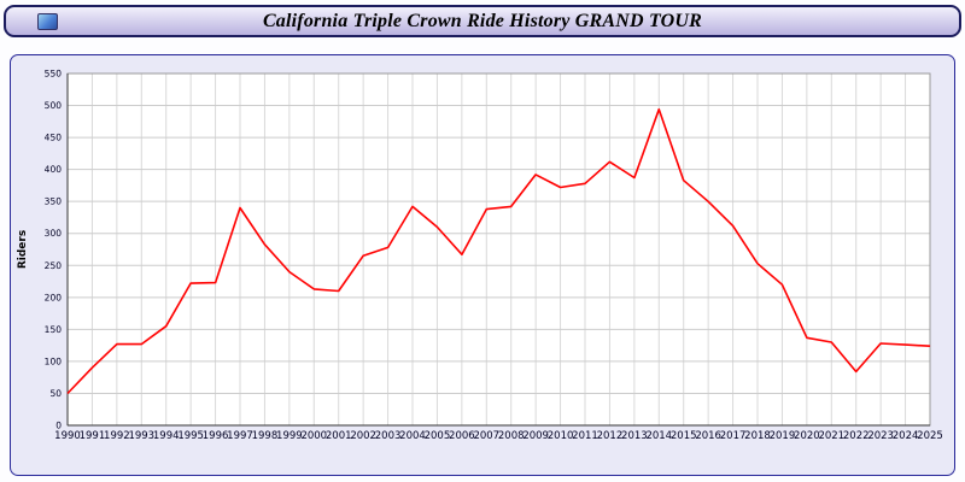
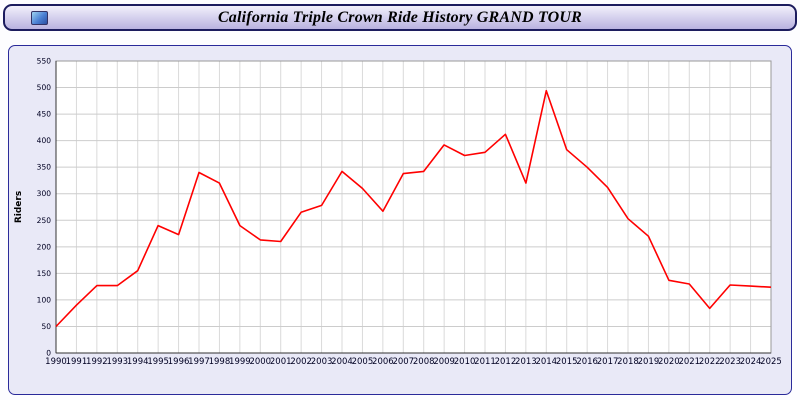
1995: 220 -> 240
1998: 280 -> 320
2013: 390 -> 320
